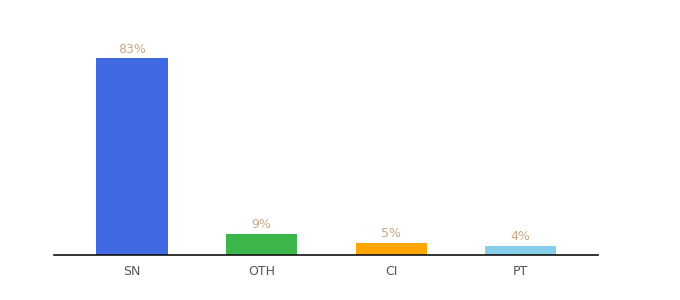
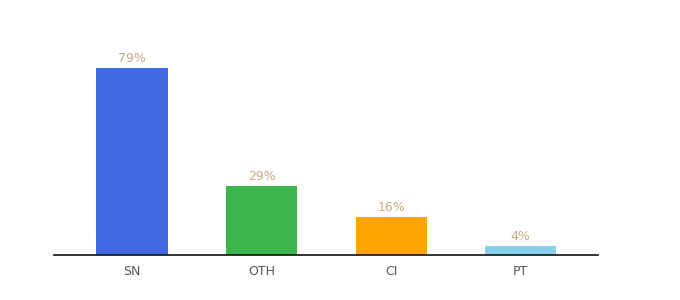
SN: 83% -> 79%
OTH: 9% -> 29%
CI: 5% -> 16%
